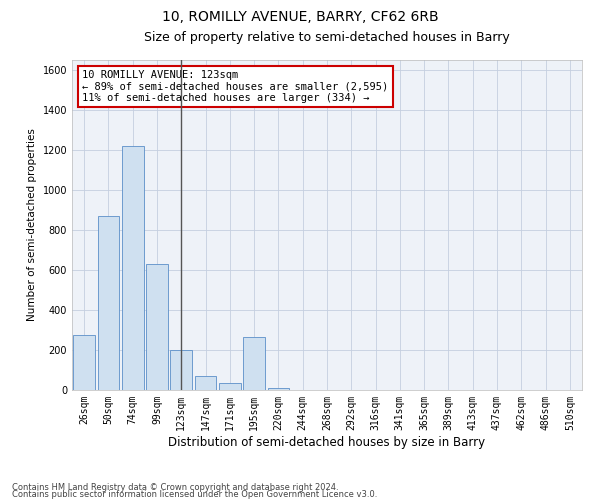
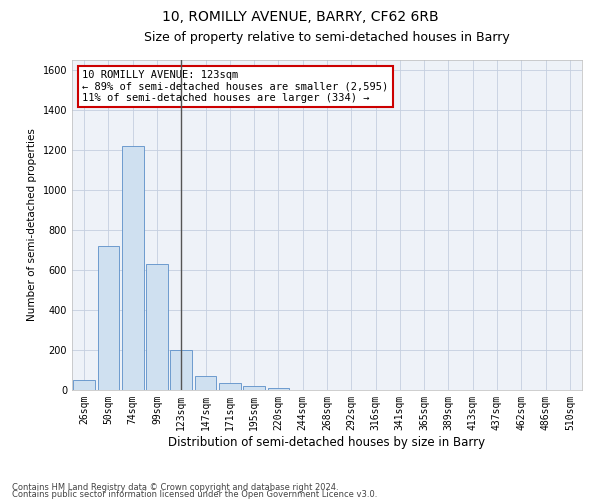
26sqm: 275 -> 50
50sqm: 870 -> 720
195sqm: 265 -> 20
